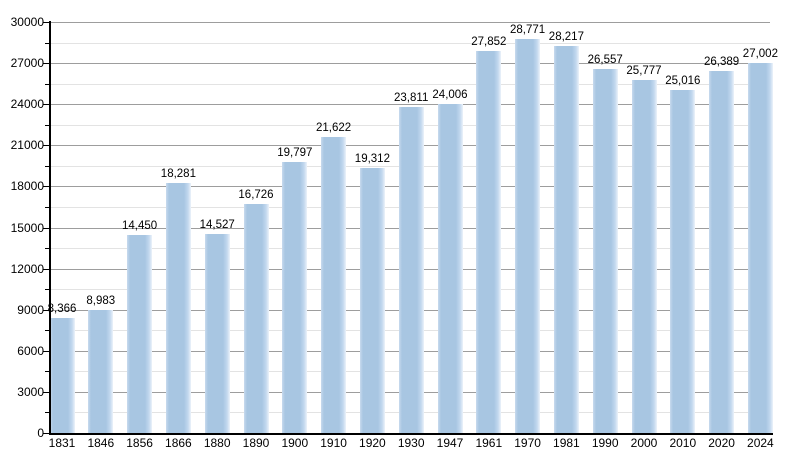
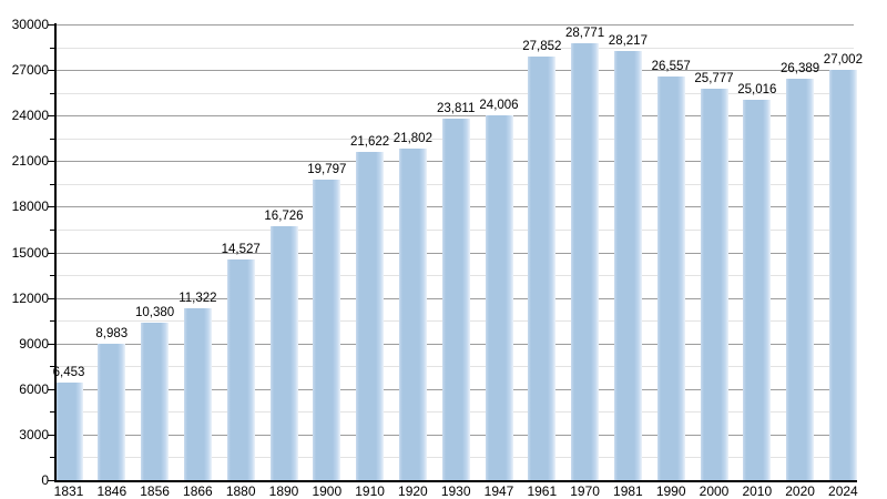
1831: 8,366 -> 6,453
1856: 14,450 -> 10,380
1866: 18,281 -> 11,322
1920: 19,312 -> 21,802
